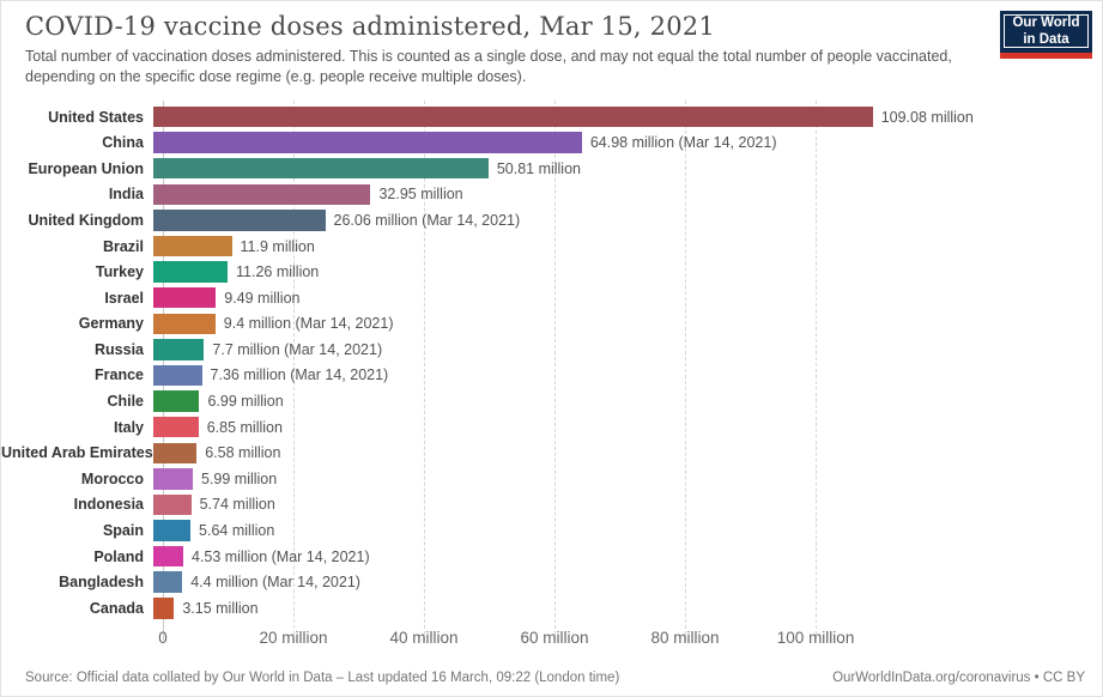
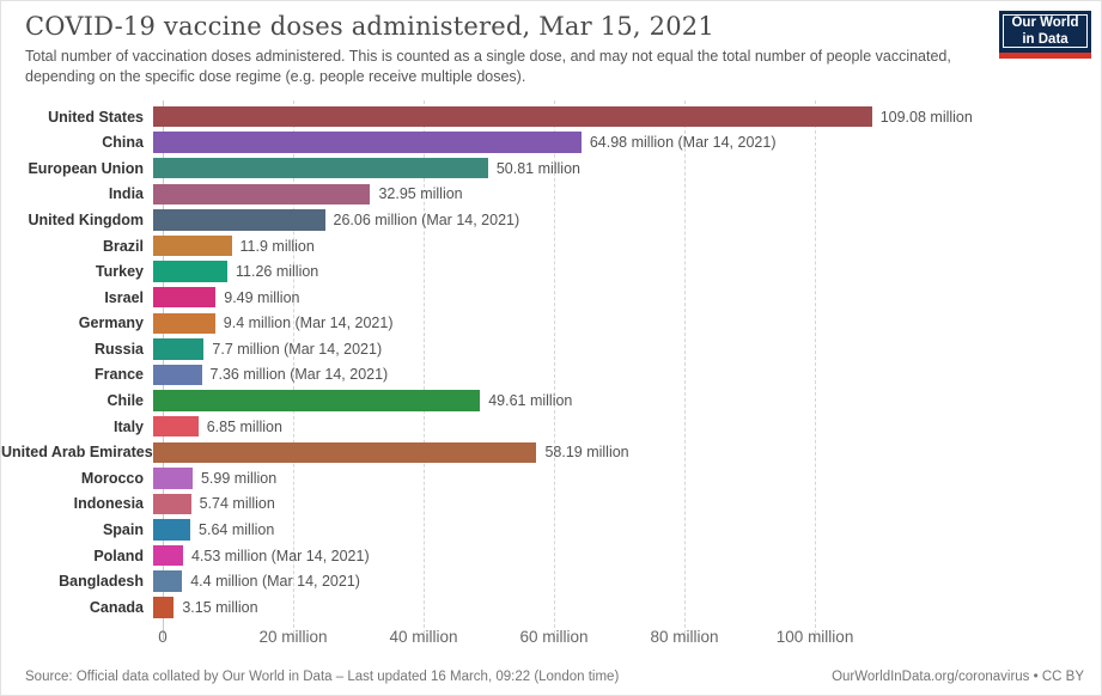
Chile: 6.99 -> 49.61
United Arab Emirates: 6.58 -> 58.19
